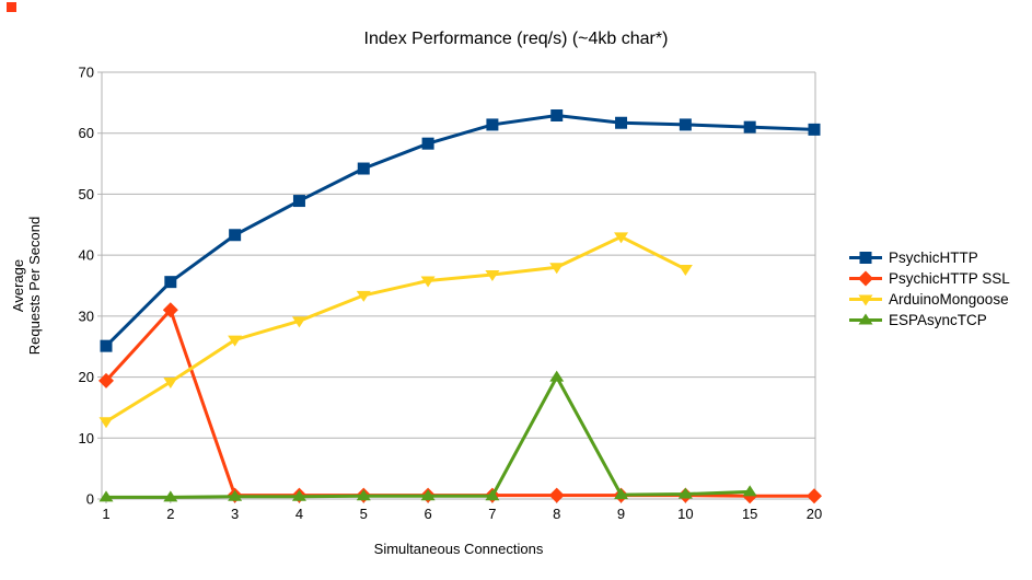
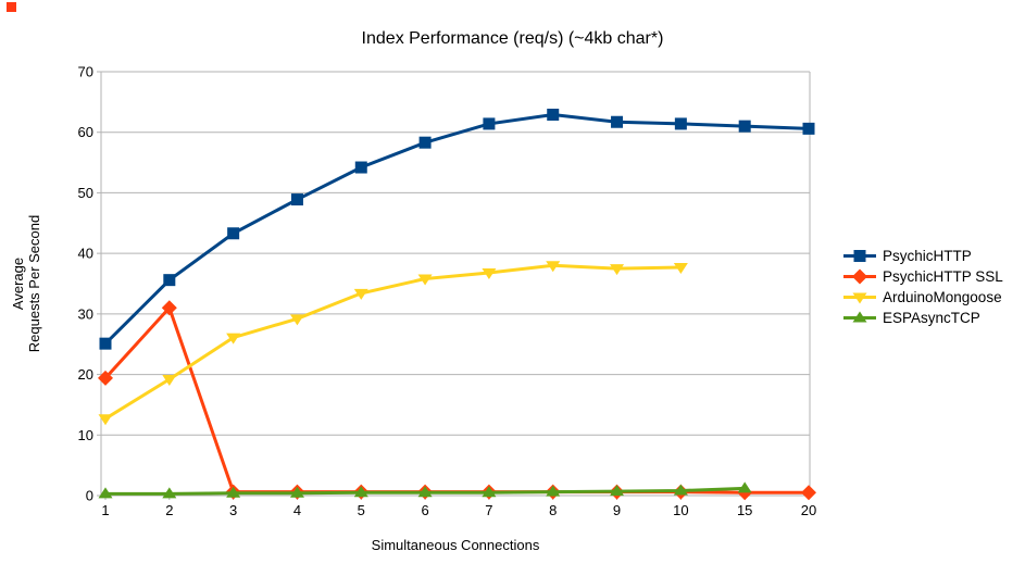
ESPAsyncTCP/8: 20 -> 1
ArduinoMongoose/9: 43 -> 38
